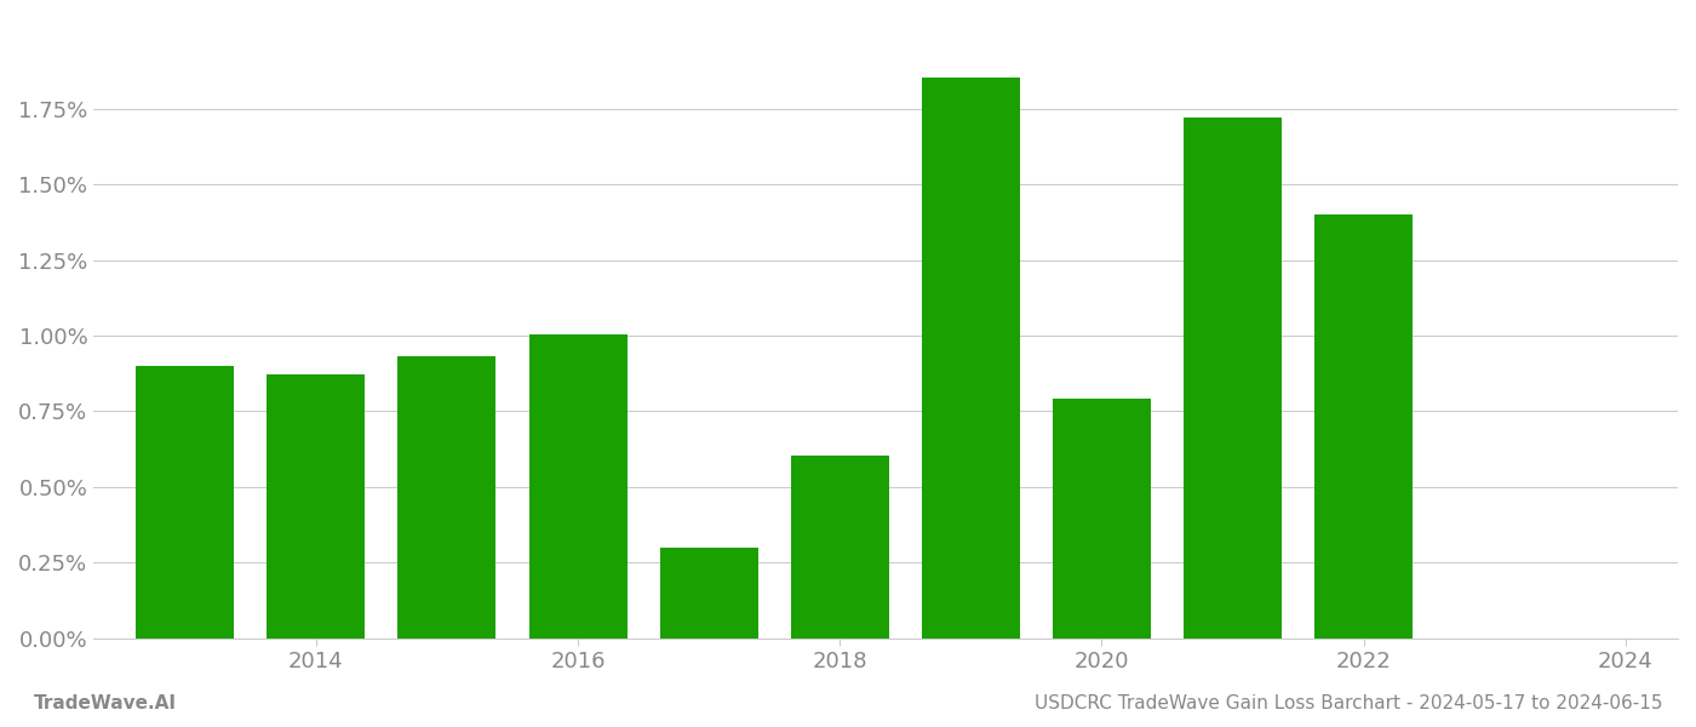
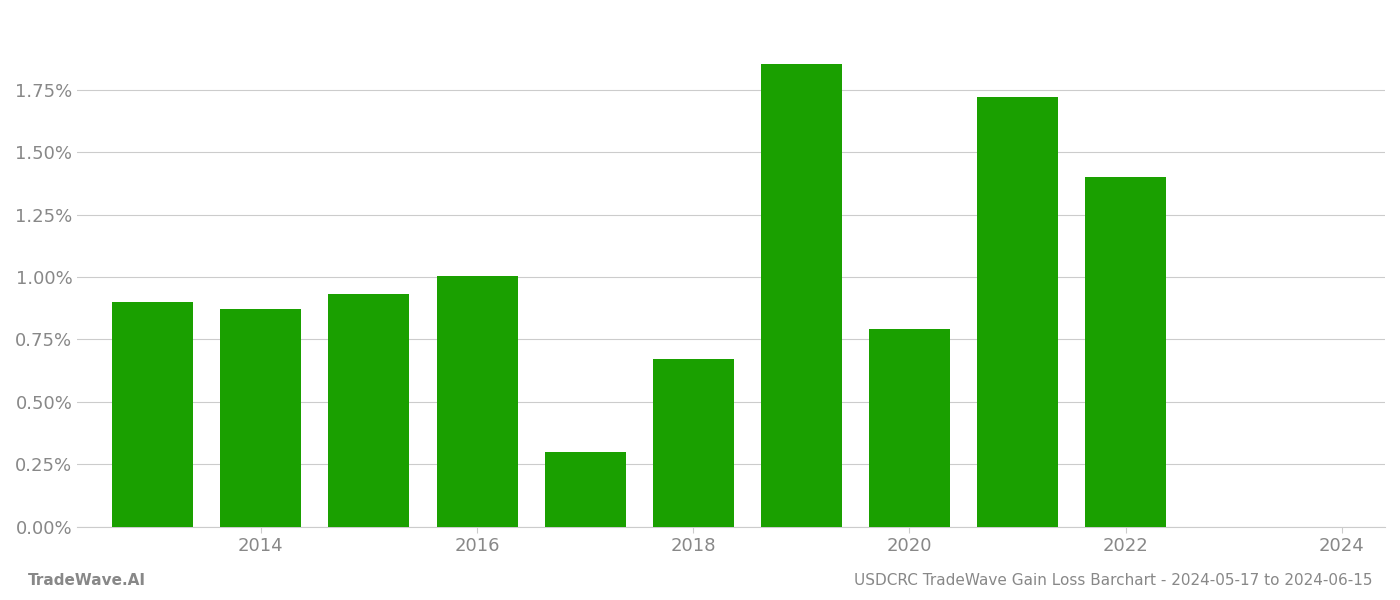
2018: 0.605% -> 0.670%
